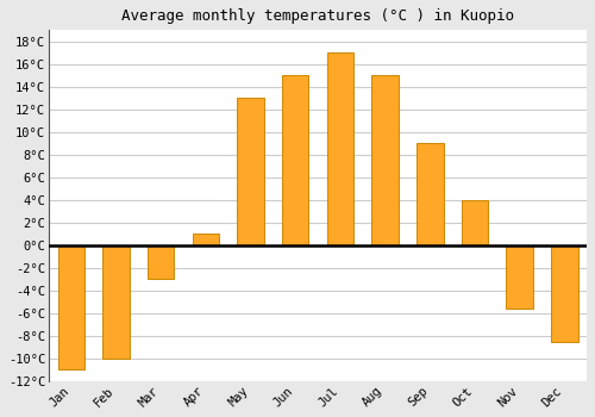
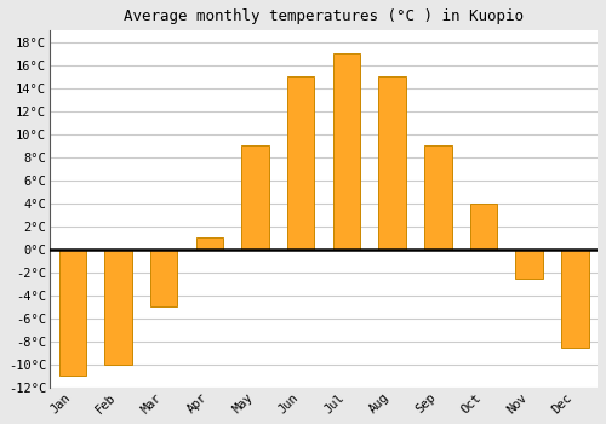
Mar: -3.0°C -> -5.0°C
May: 13.0°C -> 9.0°C
Nov: -5.6°C -> -2.5°C
